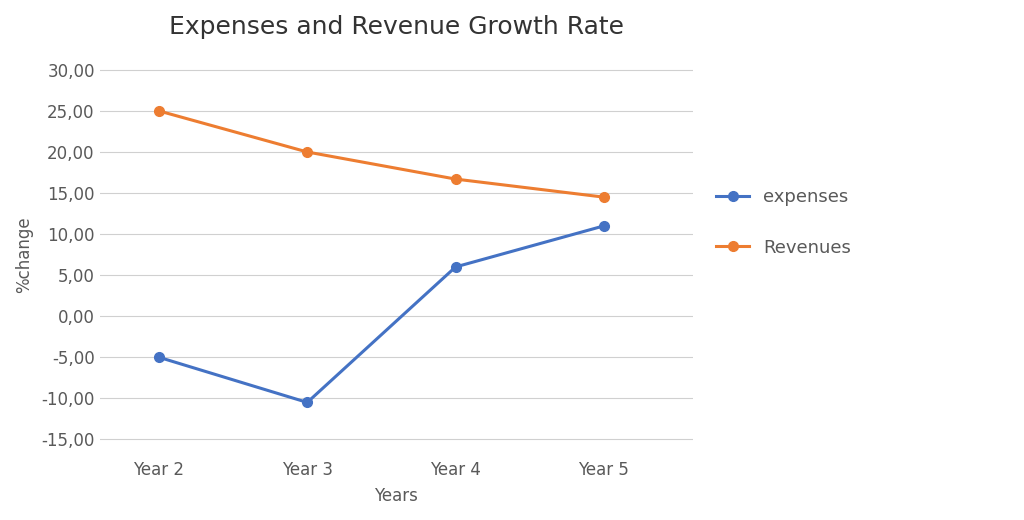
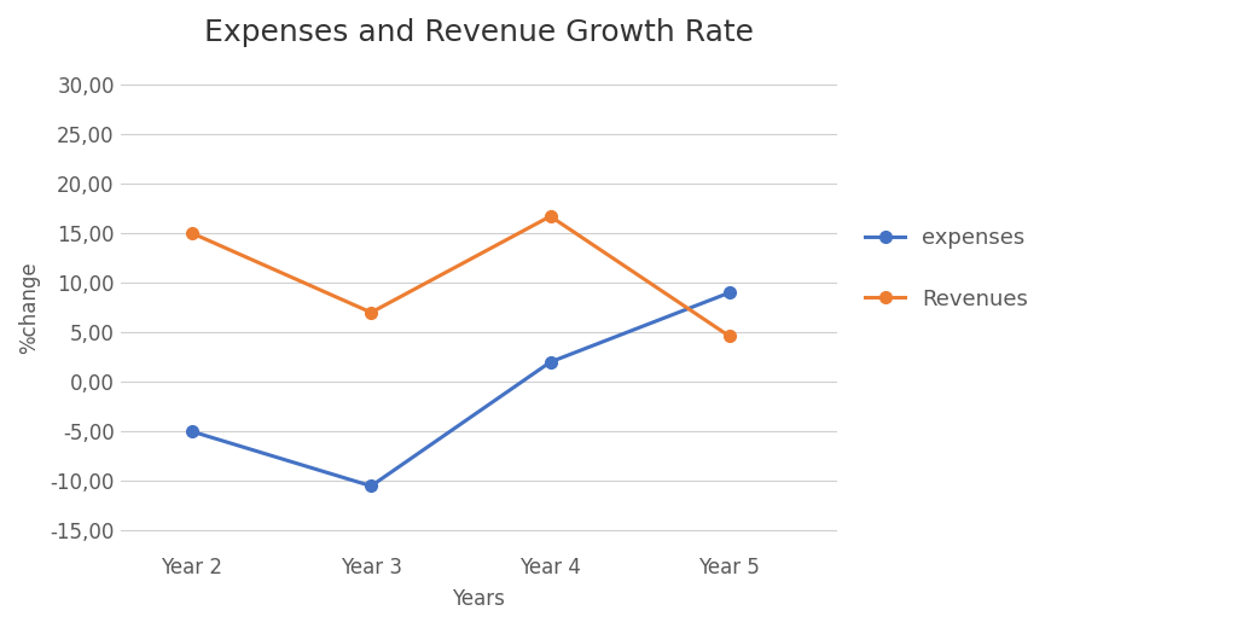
Revenues/Year 2: 25,0 -> 15,0
Revenues/Year 3: 20,0 -> 7,0
expenses/Year 4: 6,0 -> 2,0
expenses/Year 5: 11,0 -> 9,0
Revenues/Year 5: 14,5 -> 4,6
